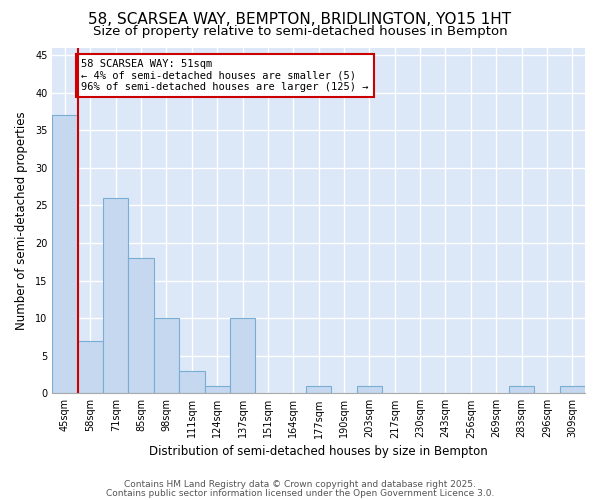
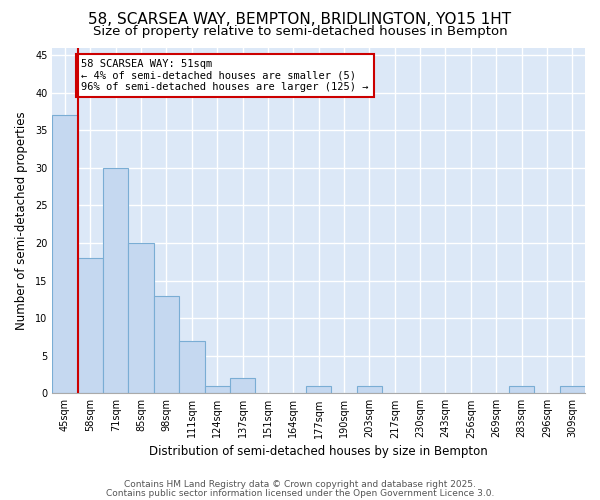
58sqm: 7 -> 18
71sqm: 26 -> 30
85sqm: 18 -> 20
98sqm: 10 -> 13
111sqm: 3 -> 7
137sqm: 10 -> 2
